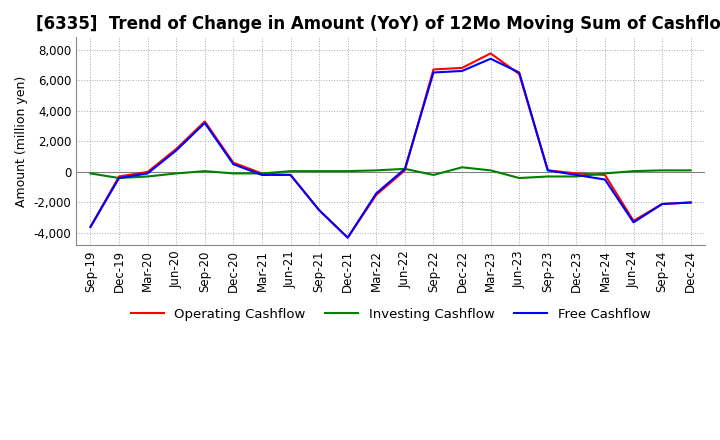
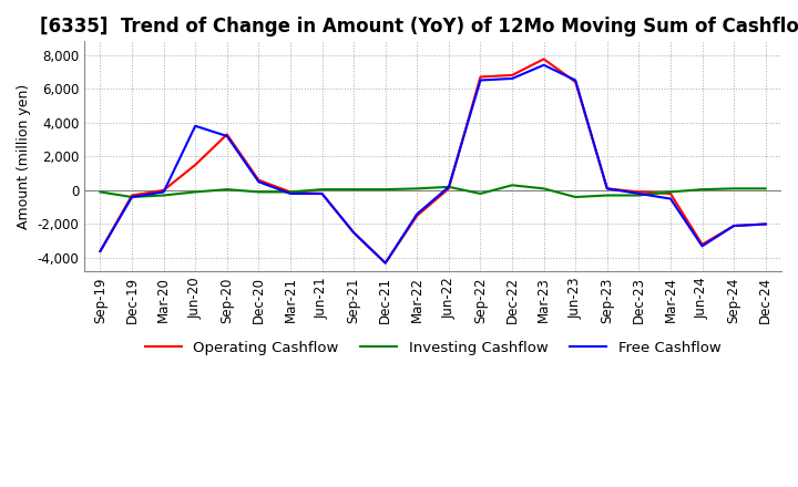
Free Cashflow/Jun-20: 1,400 -> 3,800
